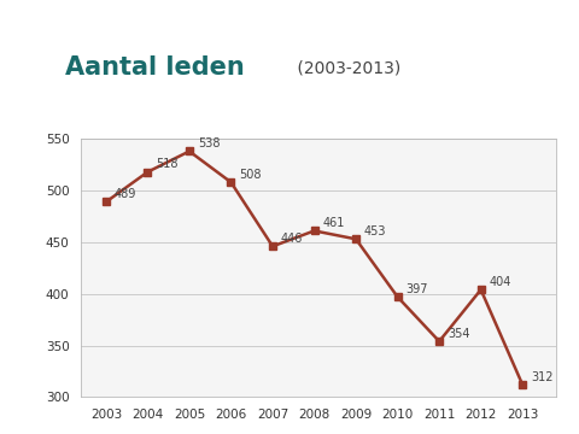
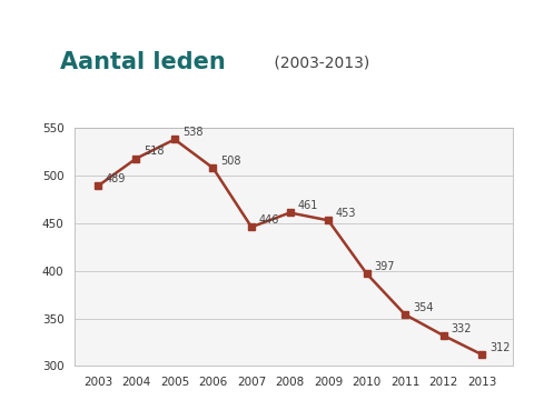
2012: 404 -> 332
